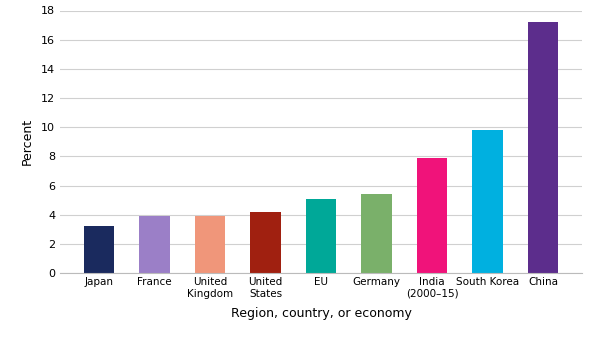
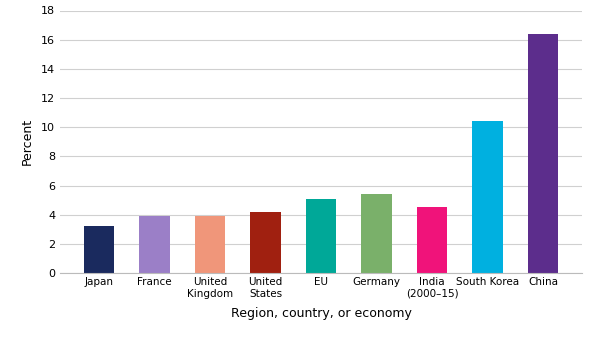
India (2000–15): 7.9 -> 4.5
South Korea: 9.8 -> 10.4
China: 17.2 -> 16.4
